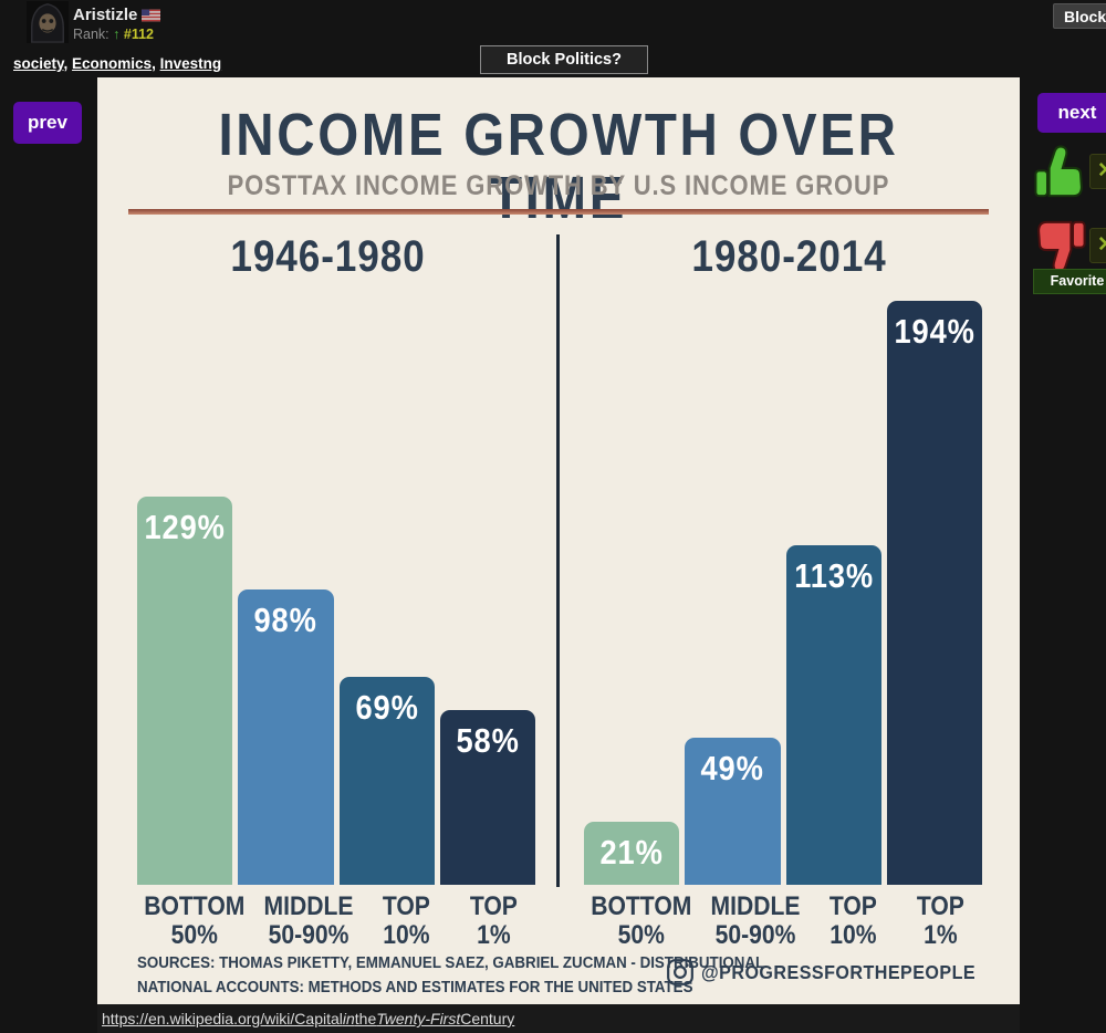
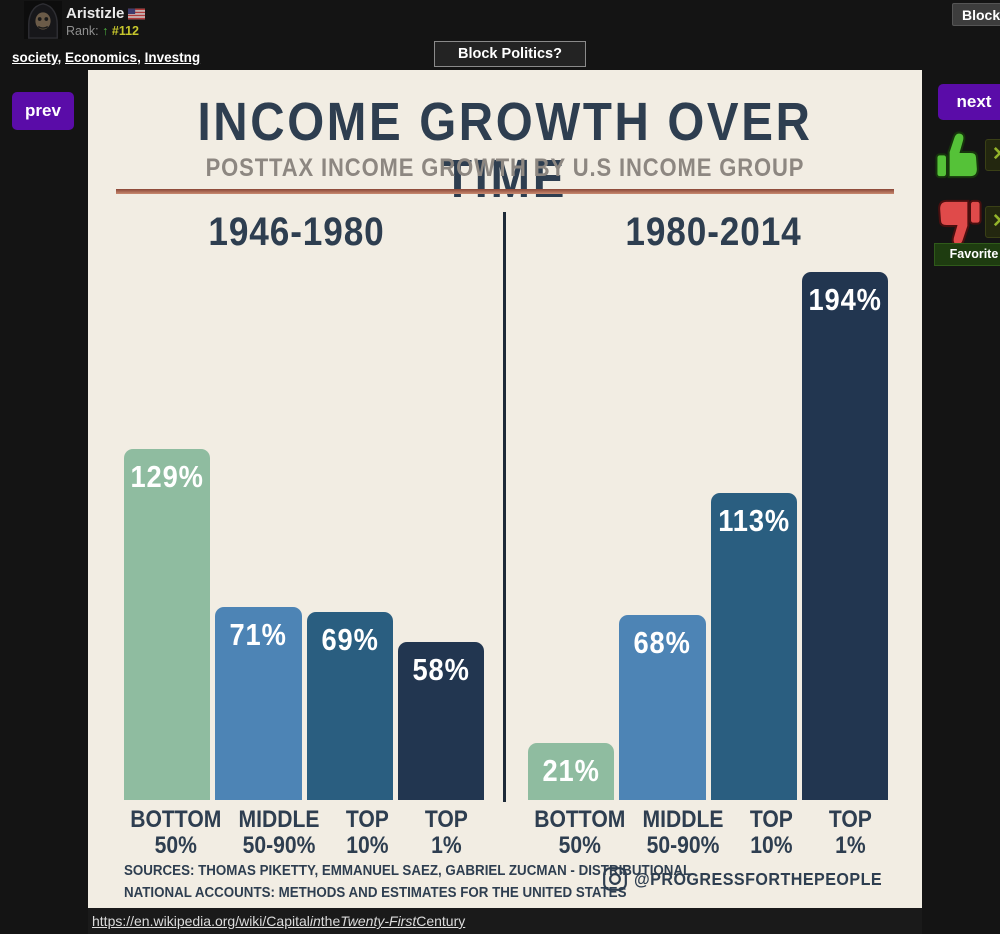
1946-1980/MIDDLE 50-90%: 98% -> 71%
1980-2014/MIDDLE 50-90%: 49% -> 68%
